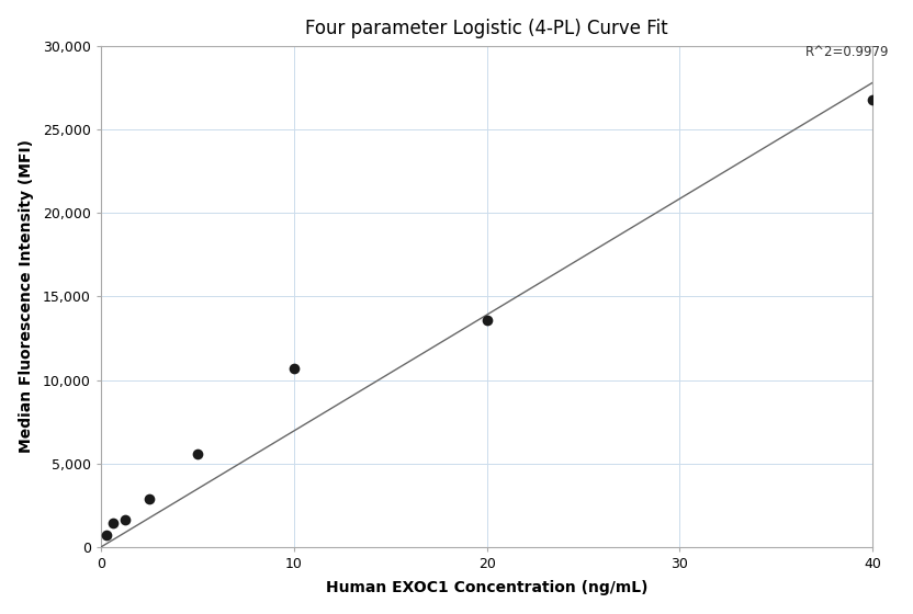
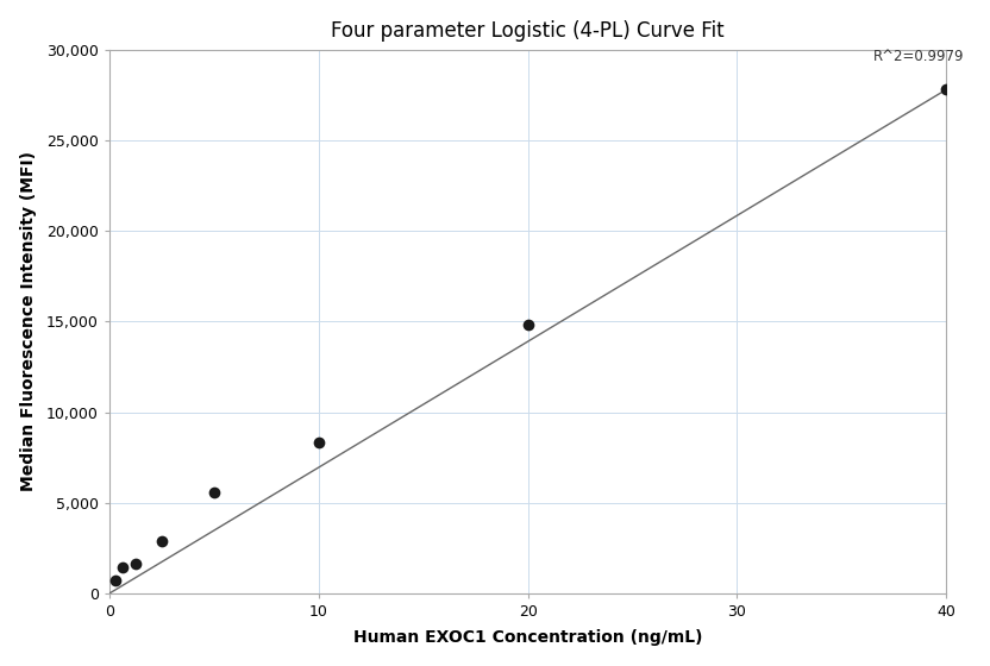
10: 10,700 -> 8,300
20: 13,600 -> 14,800
40: 26,800 -> 27,800
